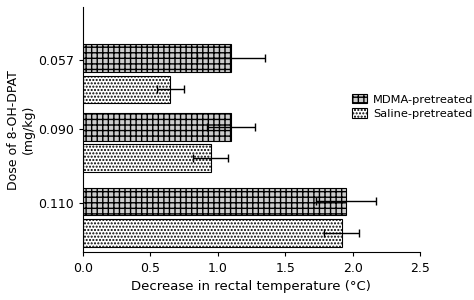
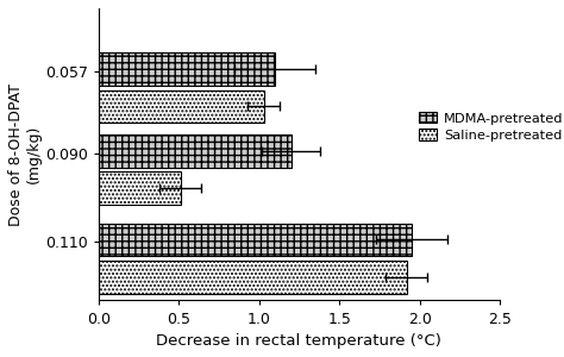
Saline-pretreated/0.057: 0.65 -> 1.03
MDMA-pretreated/0.090: 1.10 -> 1.20
Saline-pretreated/0.090: 0.95 -> 0.51
